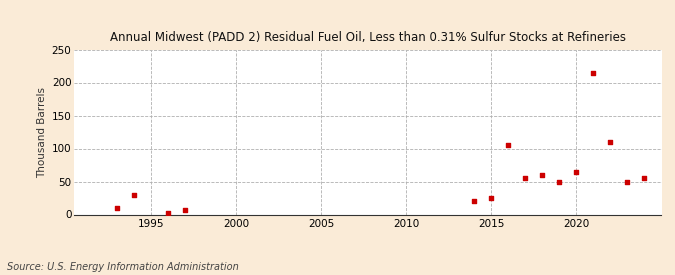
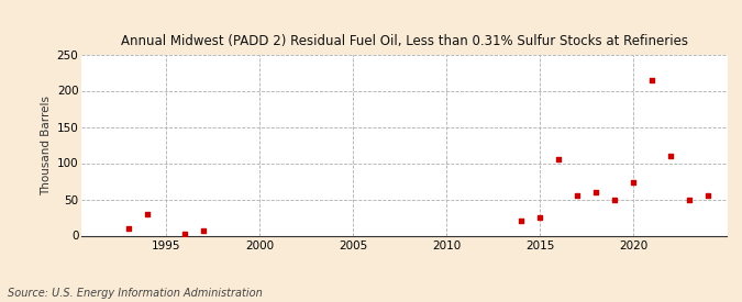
2020: 65 -> 74
